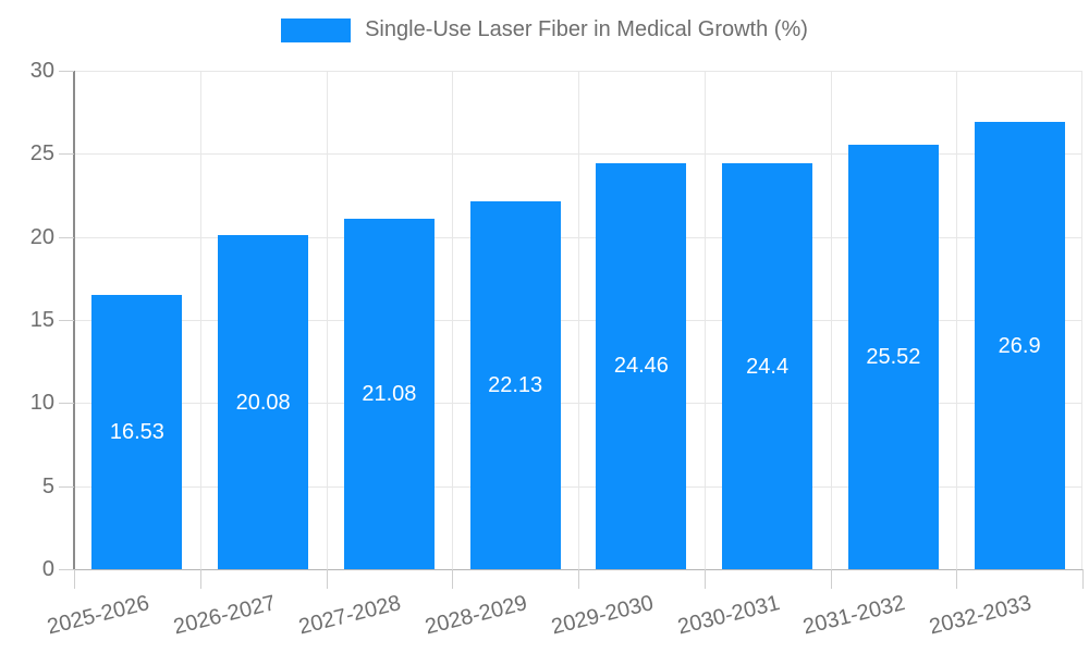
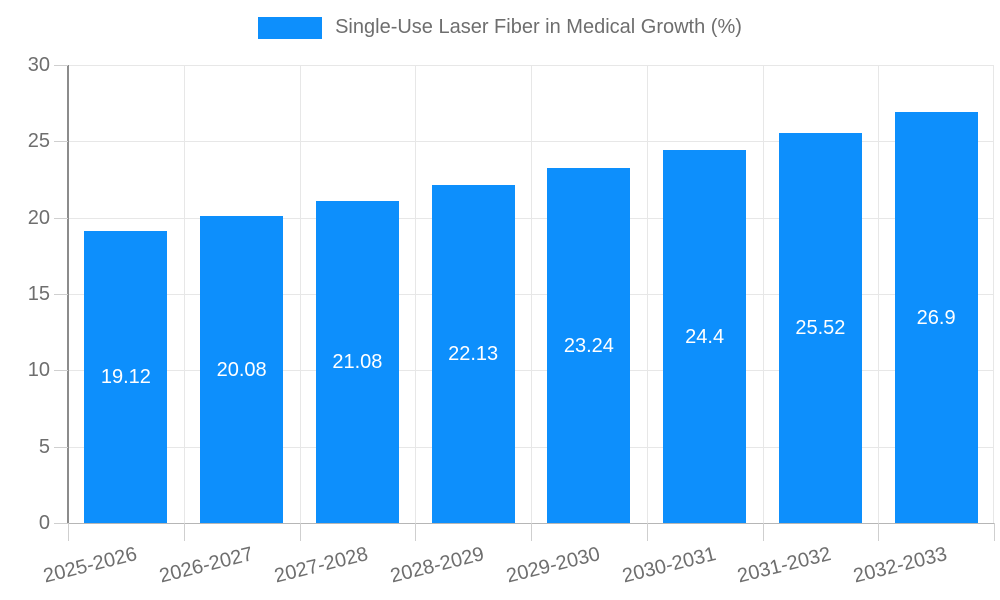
2025-2026: 16.53 -> 19.12
2029-2030: 24.46 -> 23.24
